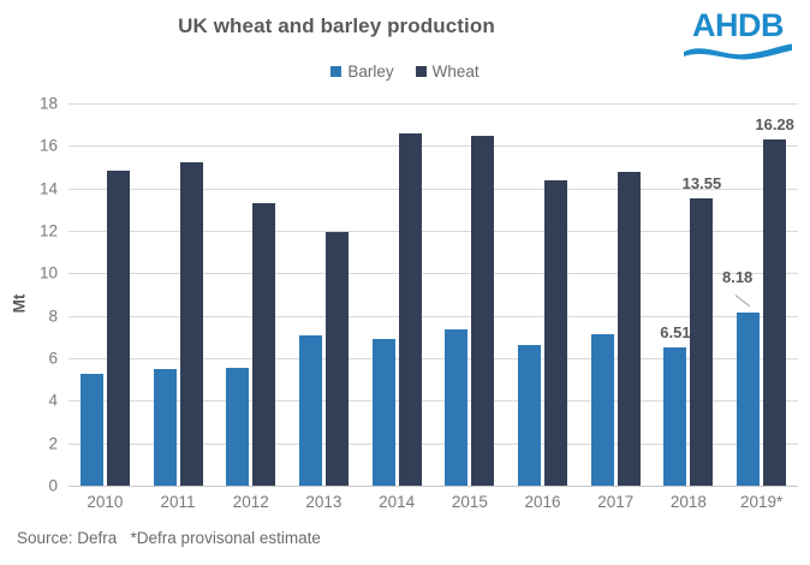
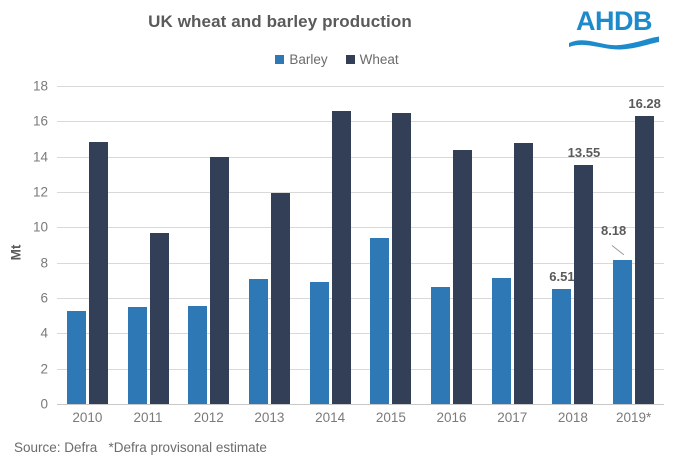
Wheat/2011: 15.2 -> 9.7
Wheat/2012: 13.3 -> 14.0
Barley/2015: 7.3 -> 9.4
